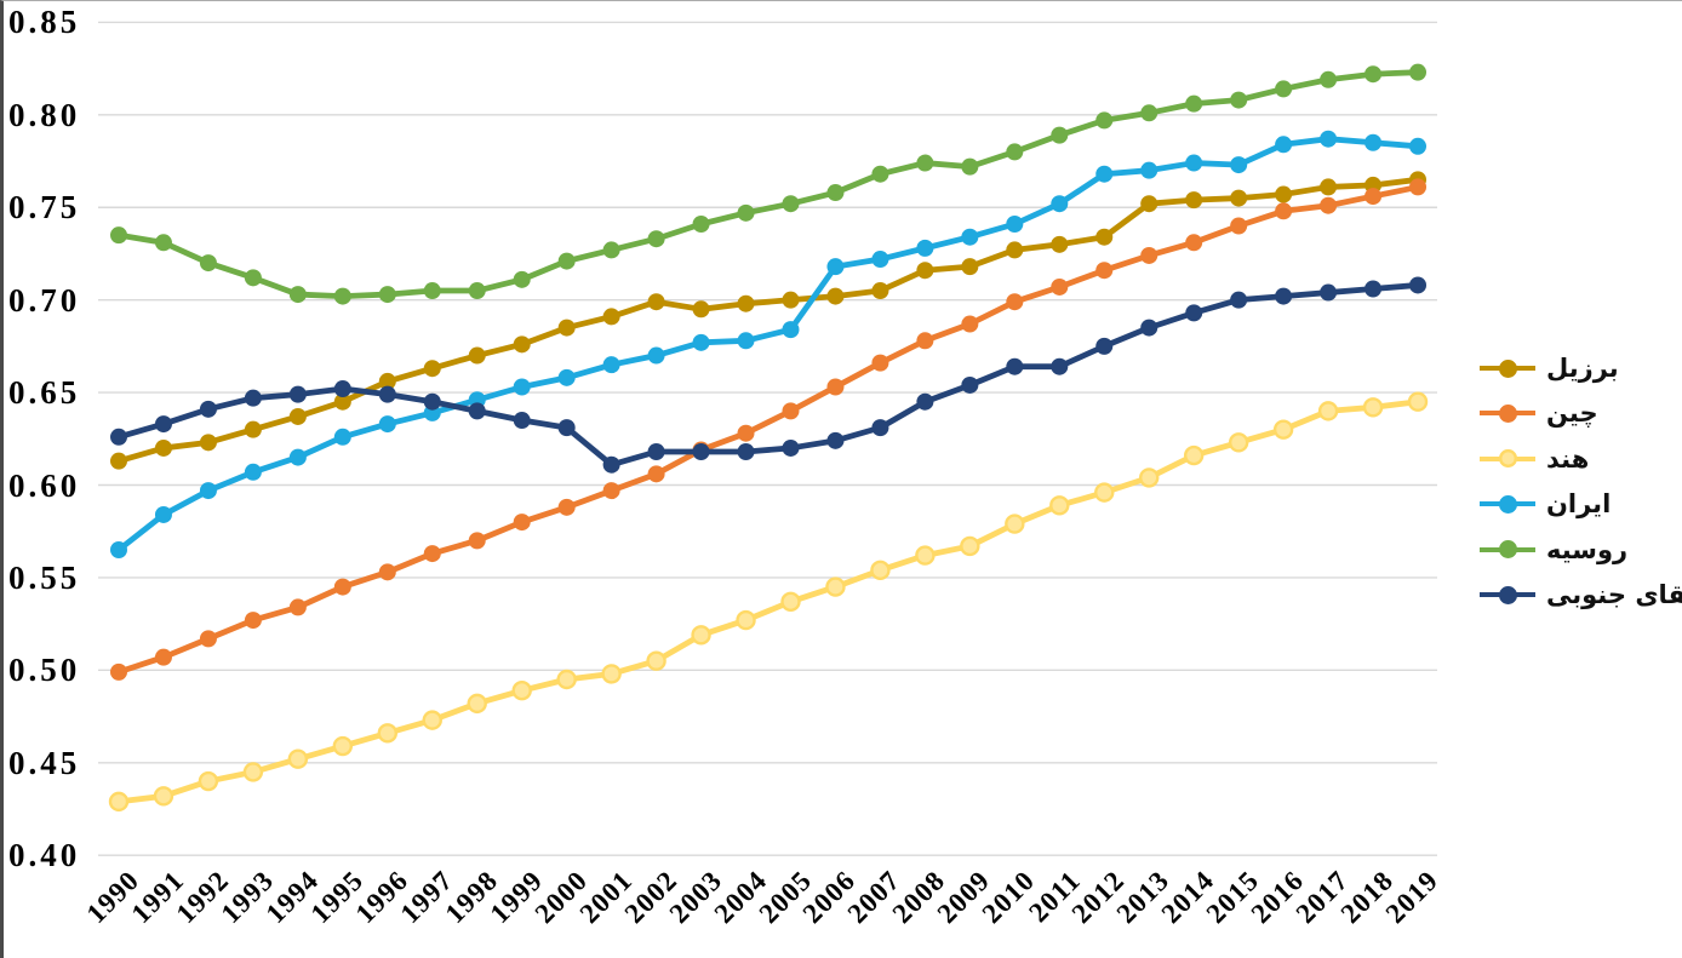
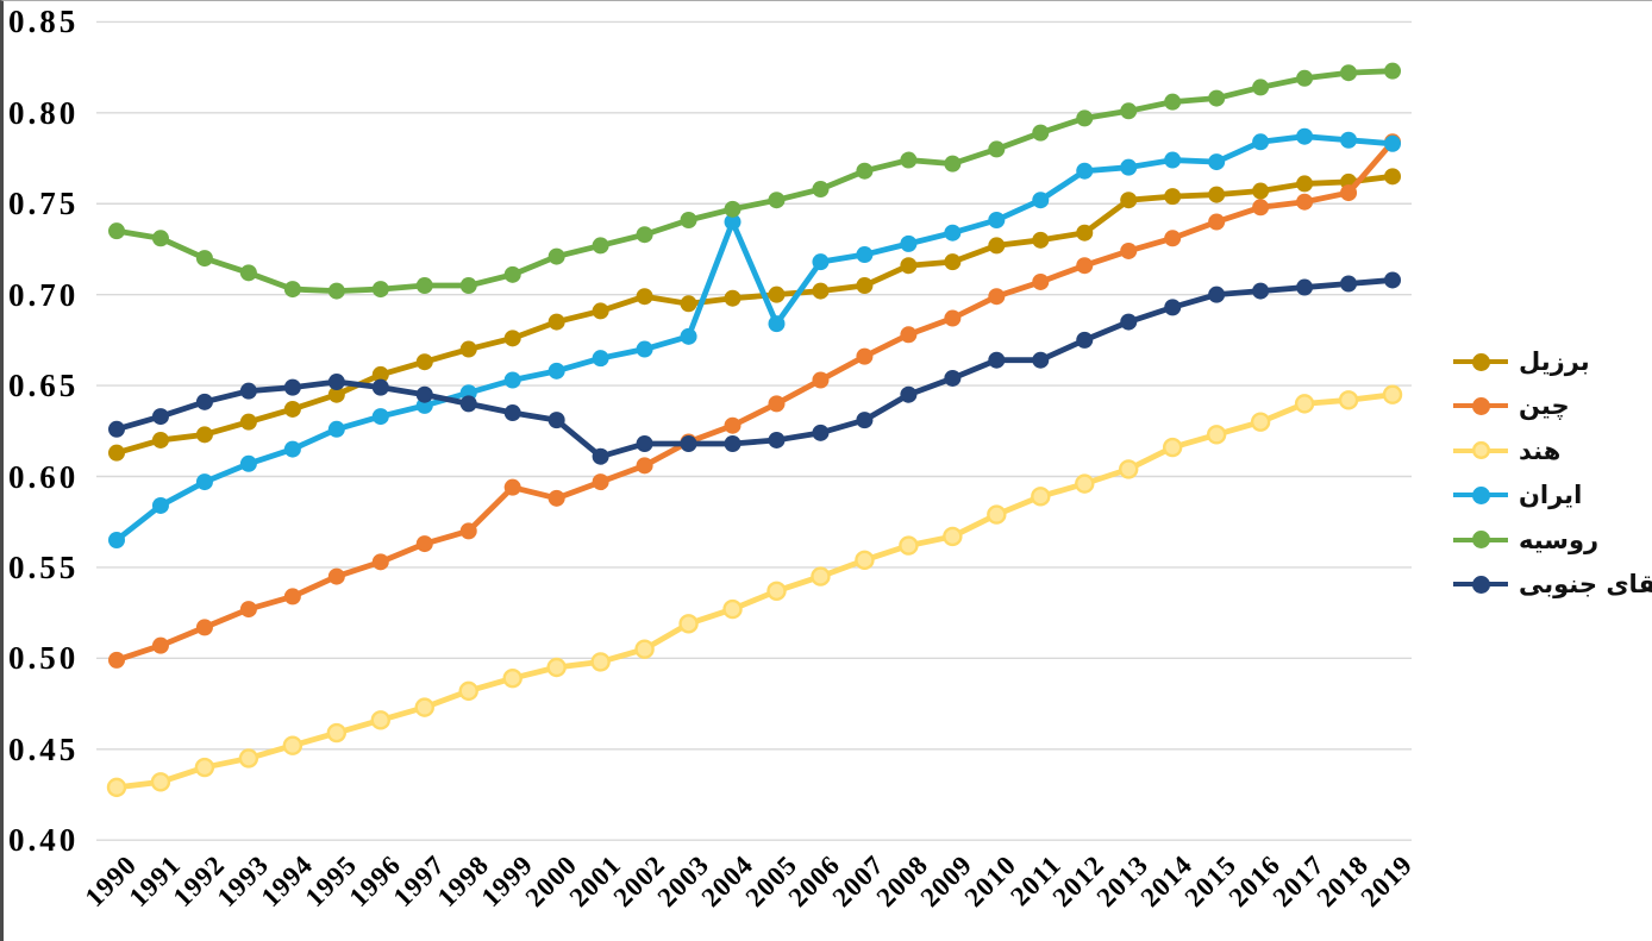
چین/1999: 0.580 -> 0.594
ایران/2004: 0.678 -> 0.740
چین/2019: 0.761 -> 0.784
